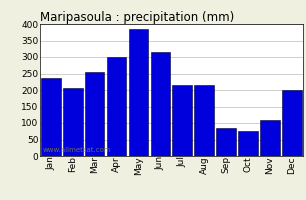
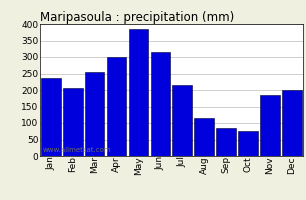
Aug: 215 -> 115
Nov: 110 -> 185
